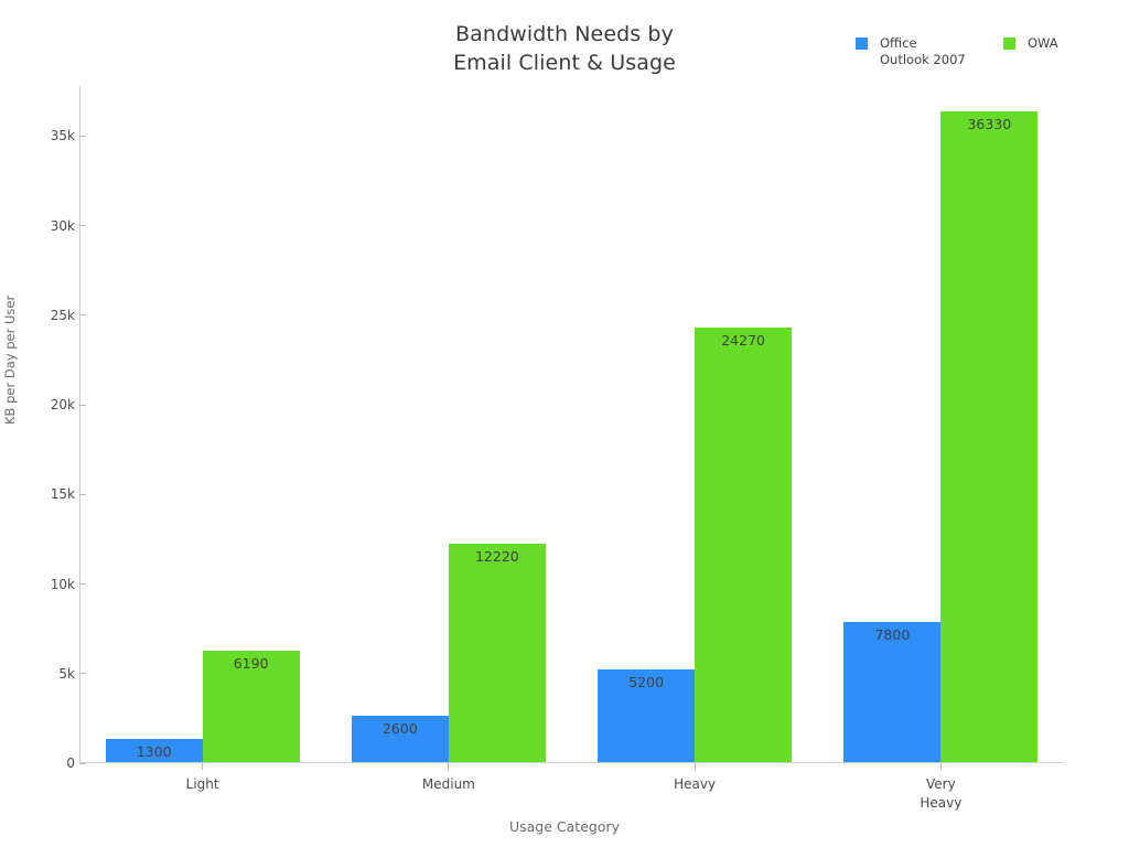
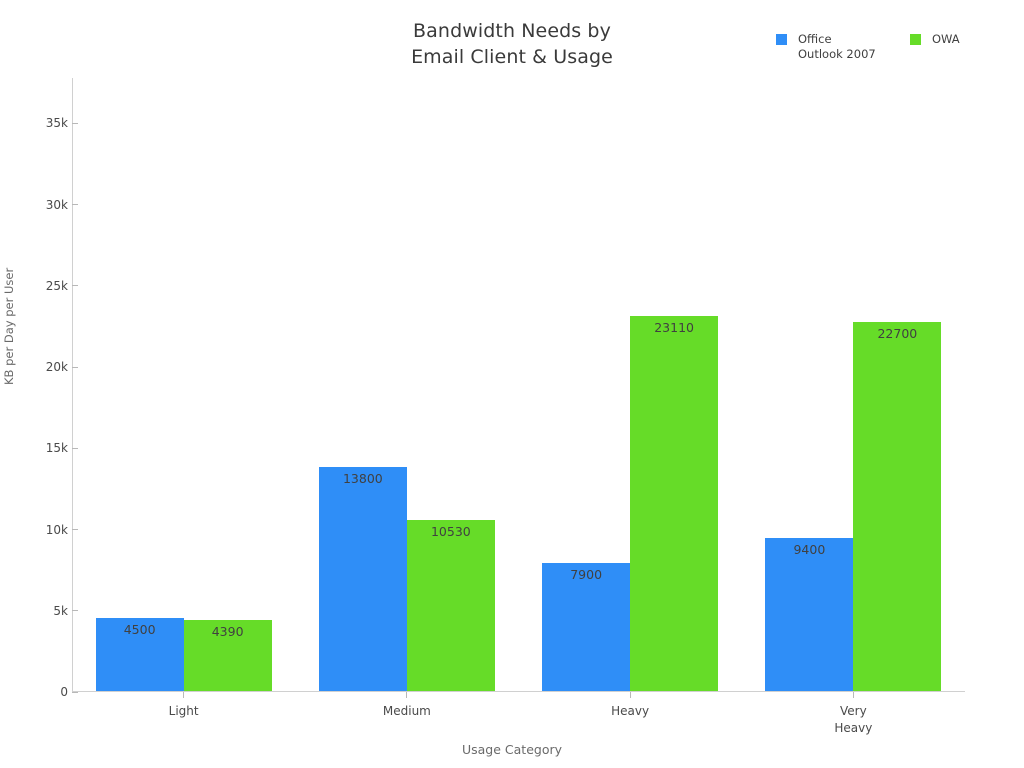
Office Outlook 2007/Light: 1300 -> 4500
OWA/Light: 6190 -> 4390
Office Outlook 2007/Medium: 2600 -> 13800
OWA/Medium: 12220 -> 10530
Office Outlook 2007/Heavy: 5200 -> 7900
OWA/Heavy: 24270 -> 23110
Office Outlook 2007/Very Heavy: 7800 -> 9400
OWA/Very Heavy: 36330 -> 22700
